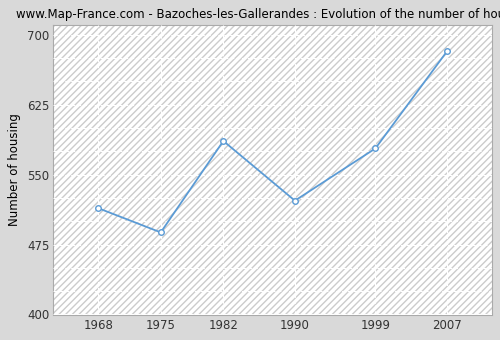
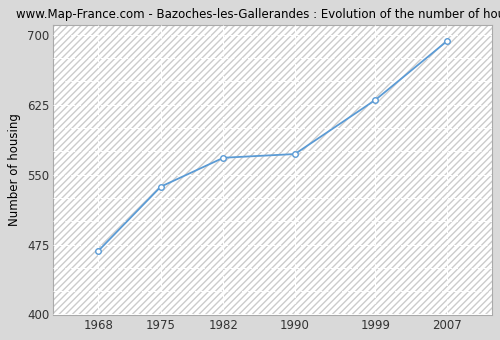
1968: 514 -> 468
1975: 488 -> 537
1982: 586 -> 568
1990: 522 -> 572
1999: 578 -> 630
2007: 682 -> 693
